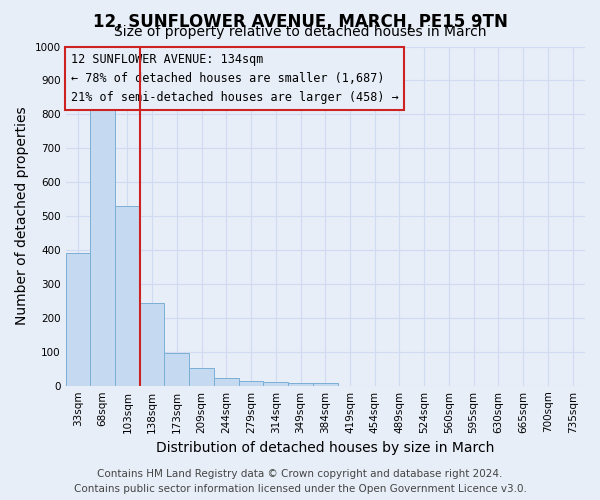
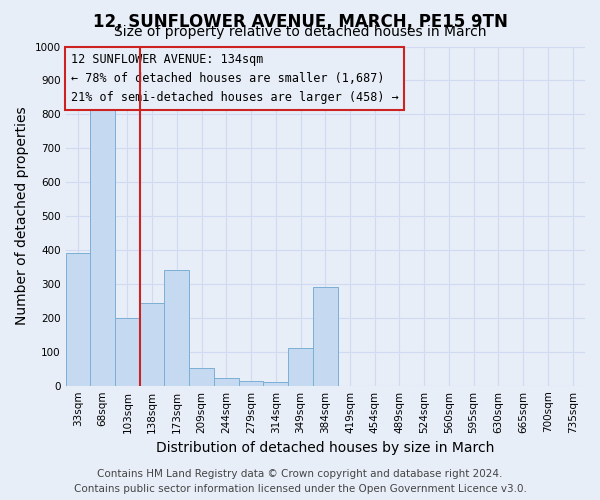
103sqm: 530 -> 200
173sqm: 95 -> 340
349sqm: 8 -> 110
384sqm: 8 -> 290
